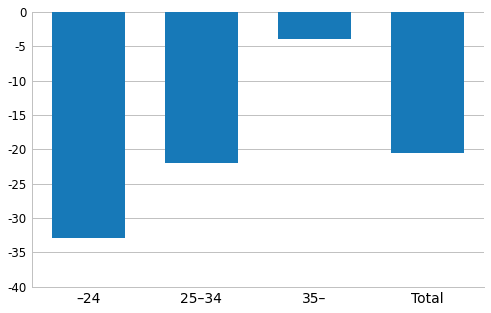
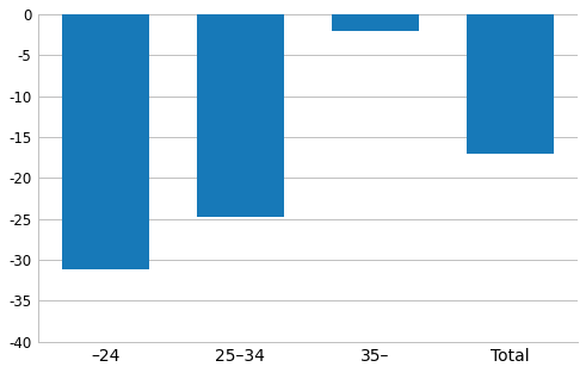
–24: -33.0 -> -31.2
25–34: -22.0 -> -24.8
35–: -4.0 -> -2.0
Total: -20.5 -> -17.0
